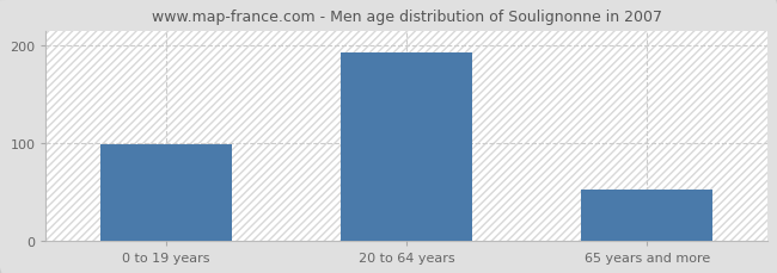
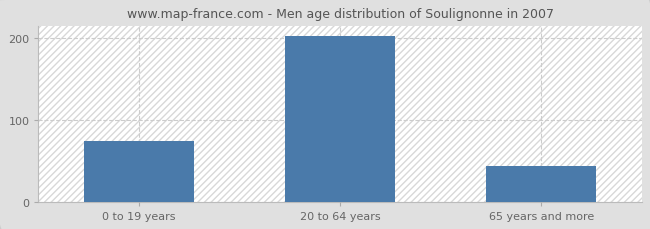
0 to 19 years: 98 -> 74
20 to 64 years: 193 -> 202
65 years and more: 52 -> 44
